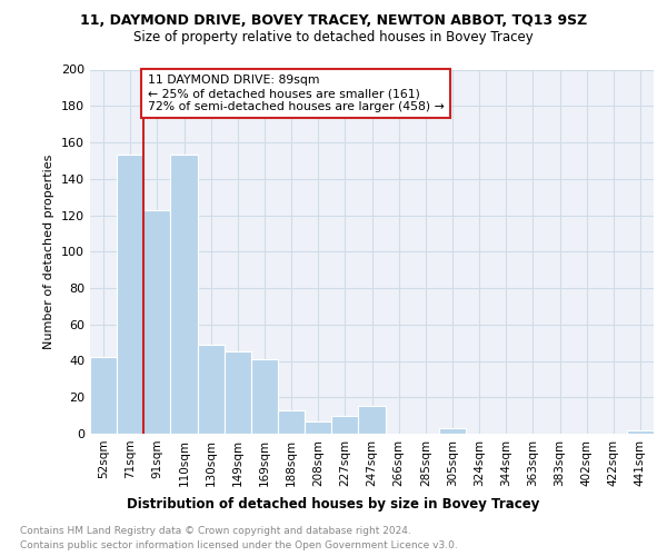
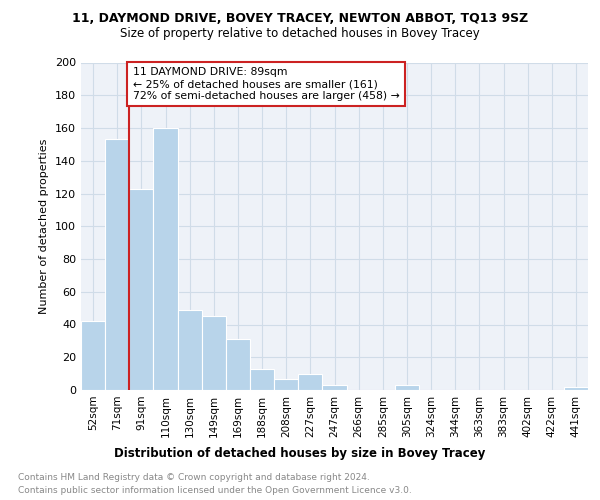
110sqm: 153 -> 160
169sqm: 41 -> 31
247sqm: 15 -> 3
